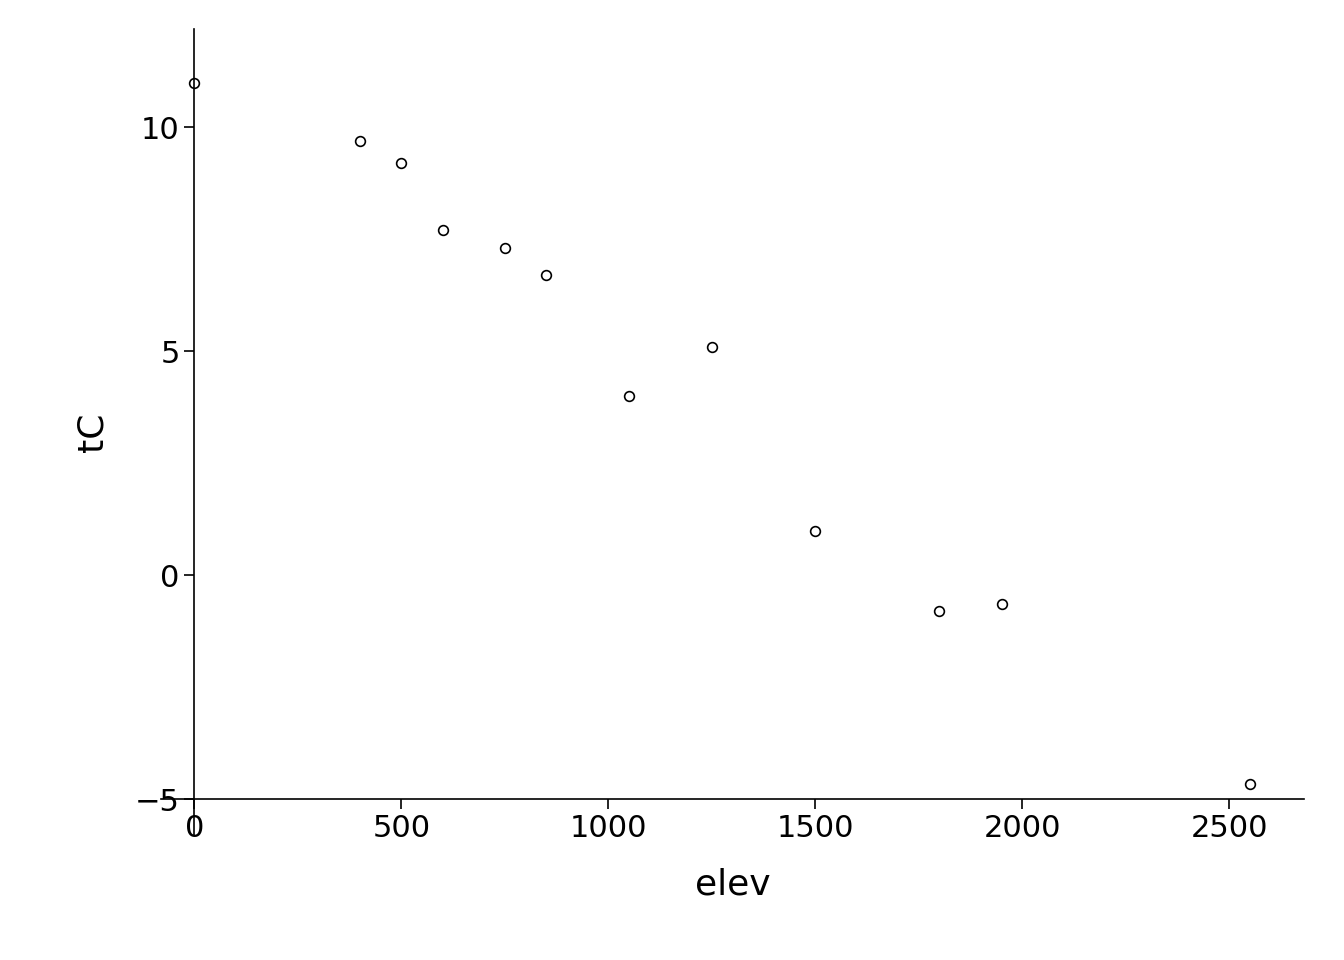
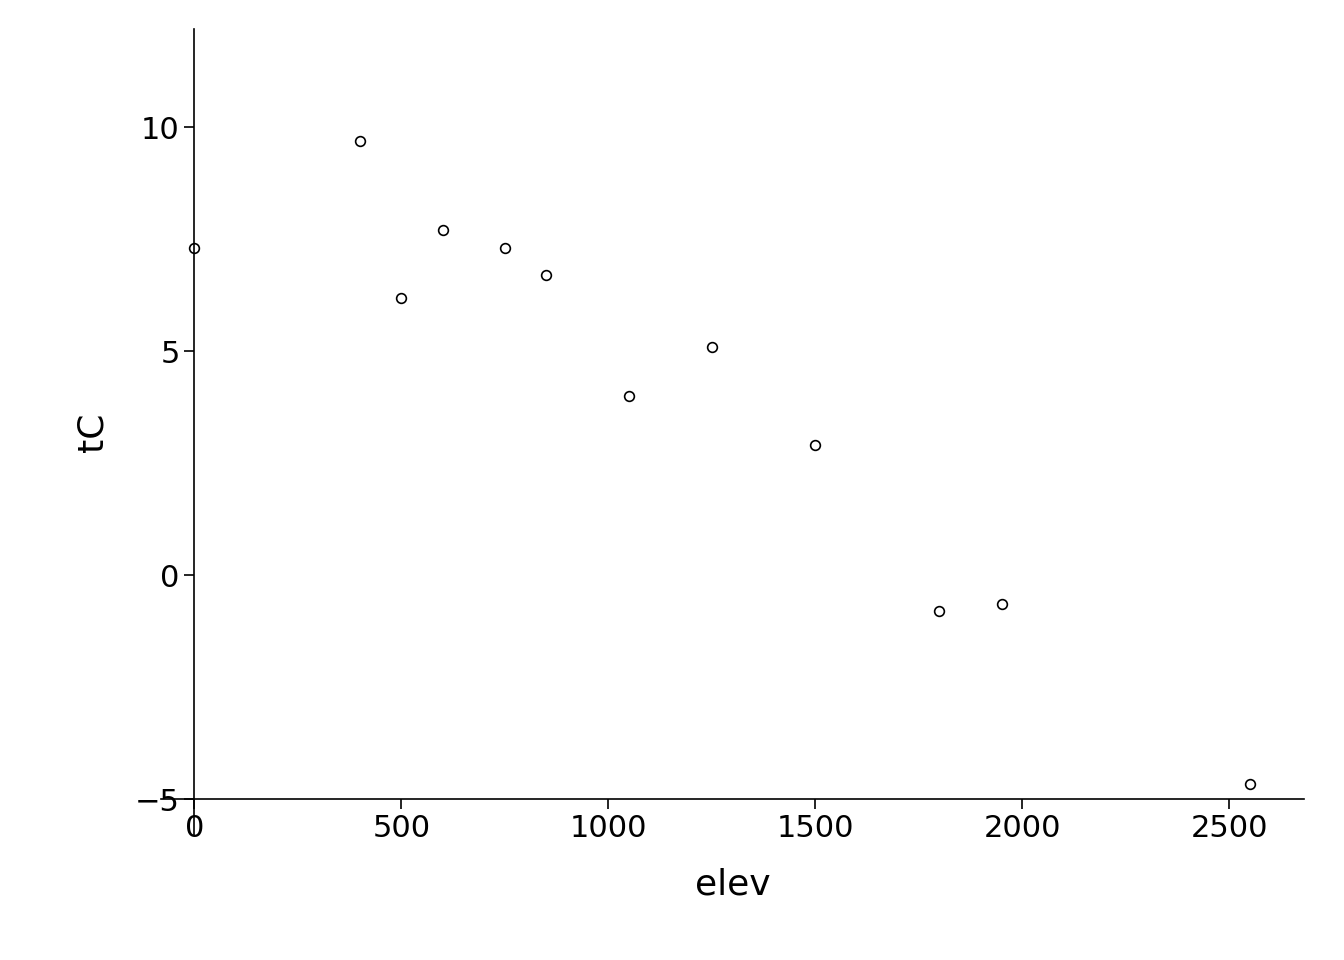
0: 11.00 -> 7.30
500: 9.20 -> 6.20
1500: 1.00 -> 2.90
